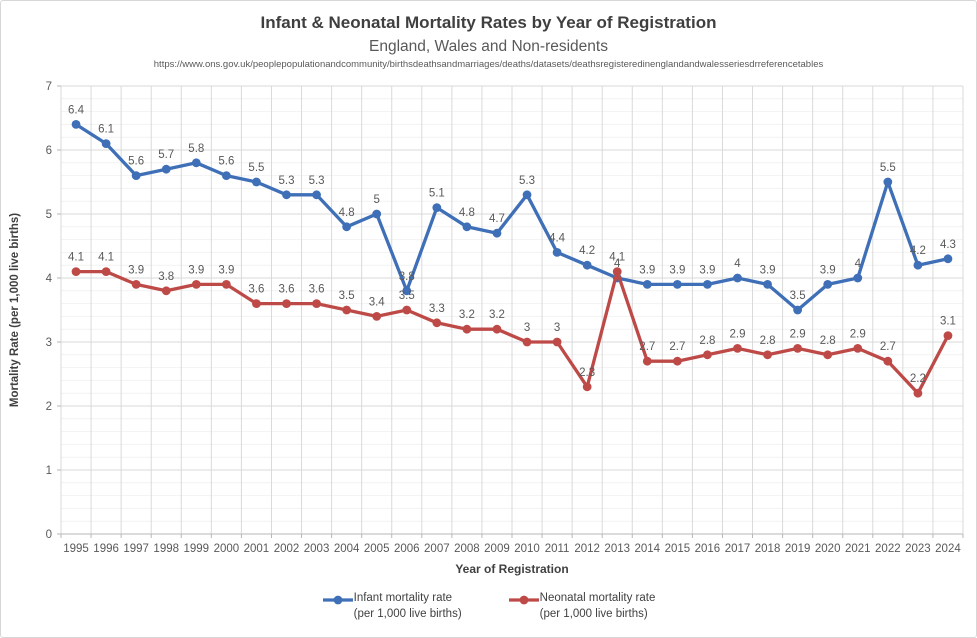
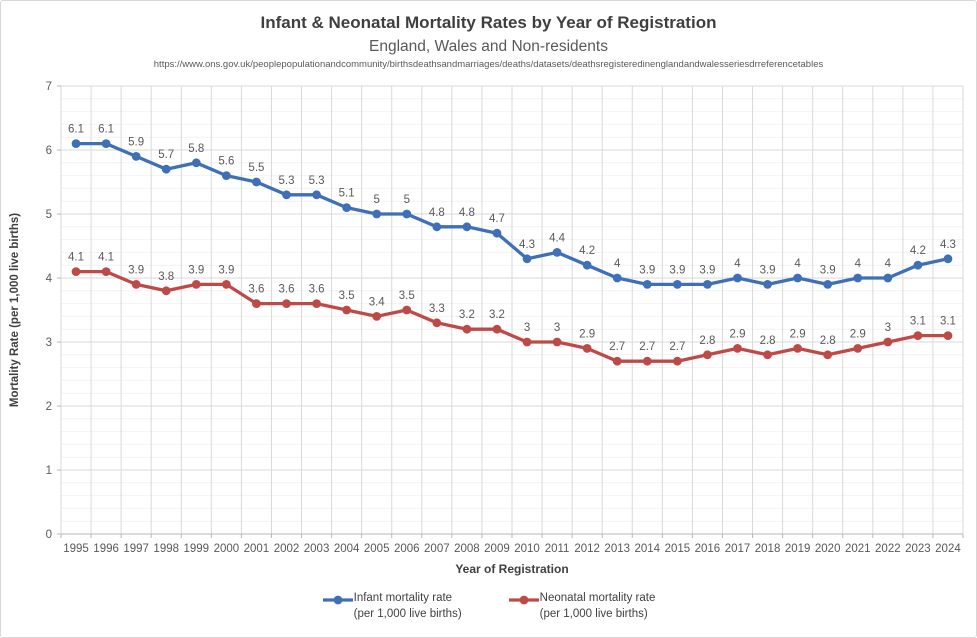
Infant mortality rate/1995: 6.4 -> 6.1
Infant mortality rate/1997: 5.6 -> 5.9
Infant mortality rate/2004: 4.8 -> 5.1
Infant mortality rate/2006: 3.8 -> 5
Infant mortality rate/2007: 5.1 -> 4.8
Infant mortality rate/2010: 5.3 -> 4.3
Neonatal mortality rate/2012: 2.3 -> 2.9
Neonatal mortality rate/2013: 4.1 -> 2.7
Infant mortality rate/2019: 3.5 -> 4
Infant mortality rate/2022: 5.5 -> 4
Neonatal mortality rate/2022: 2.7 -> 3
Neonatal mortality rate/2023: 2.2 -> 3.1
